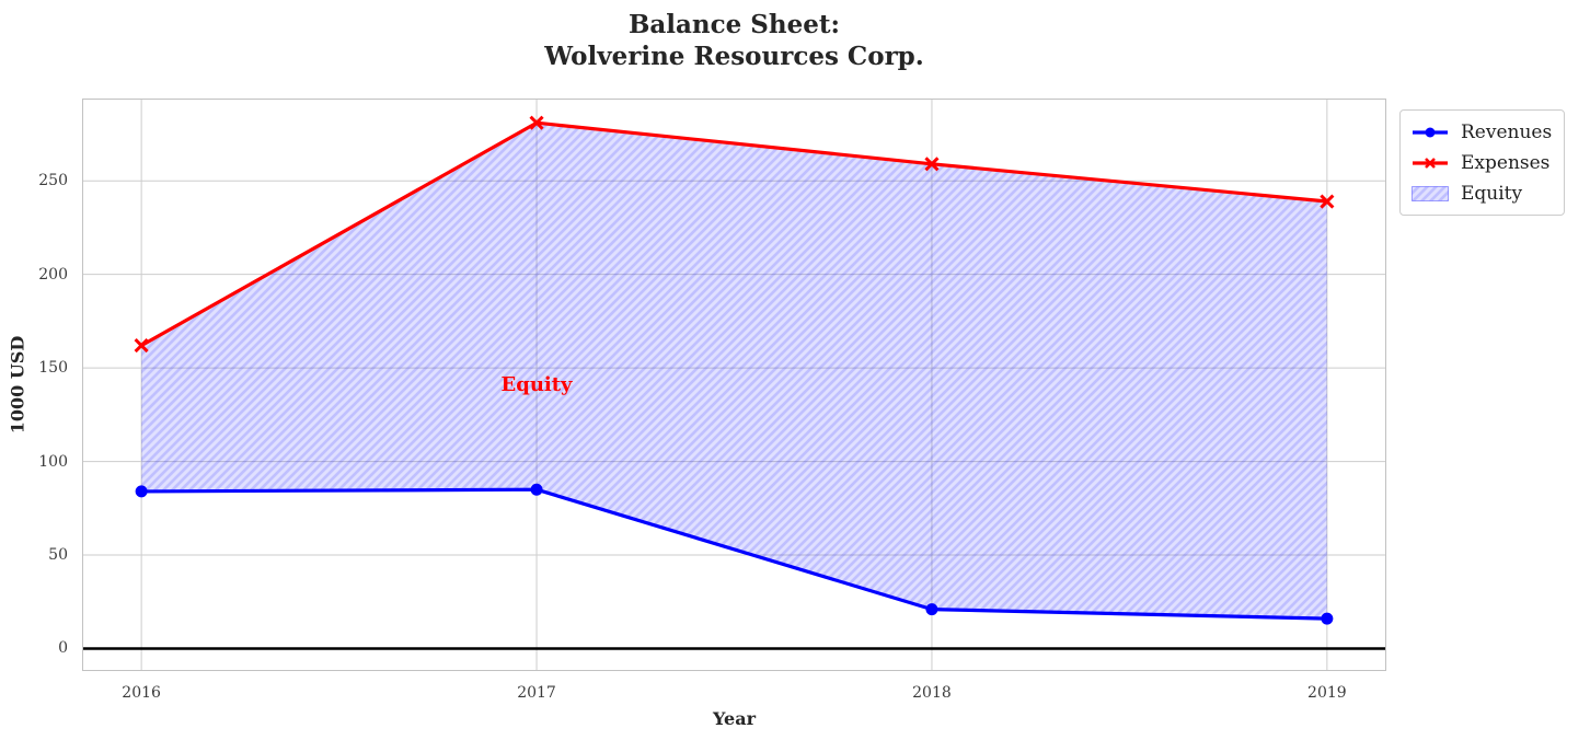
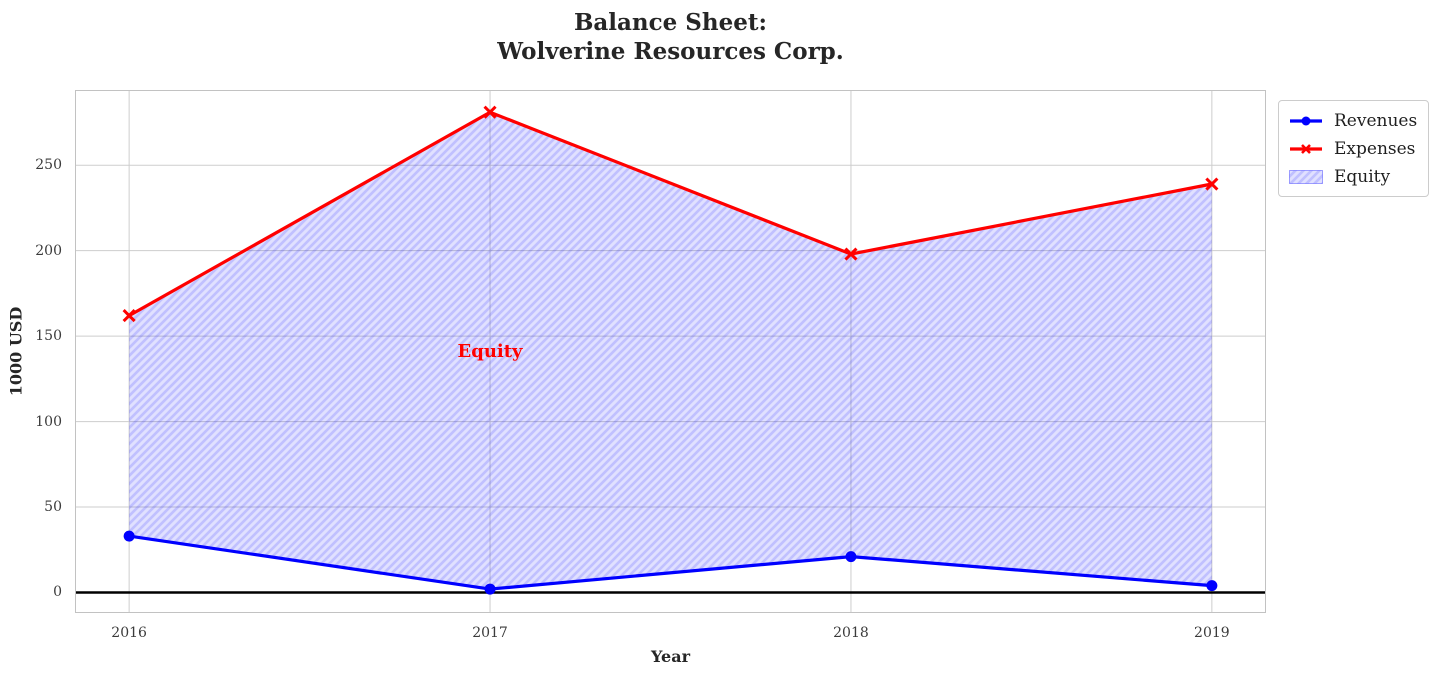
Revenues/2016: 84 -> 33
Revenues/2017: 85 -> 2
Expenses/2018: 259 -> 198
Revenues/2019: 16 -> 4
